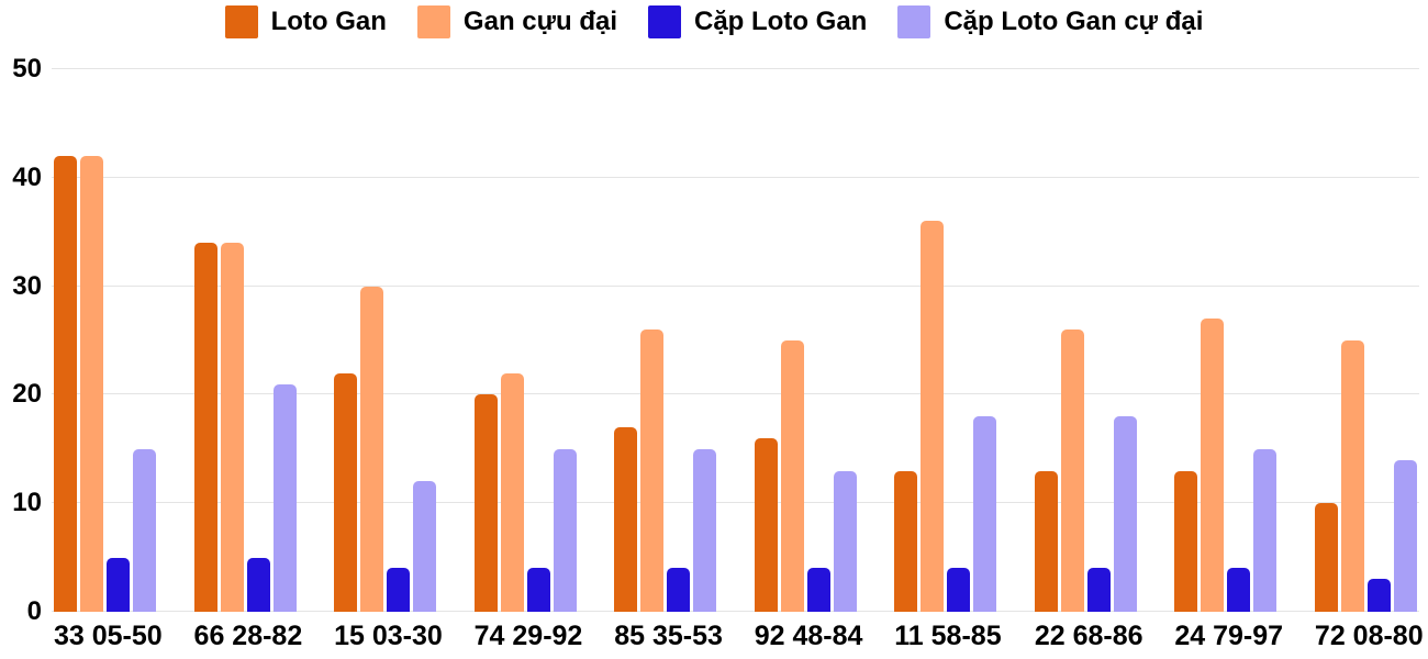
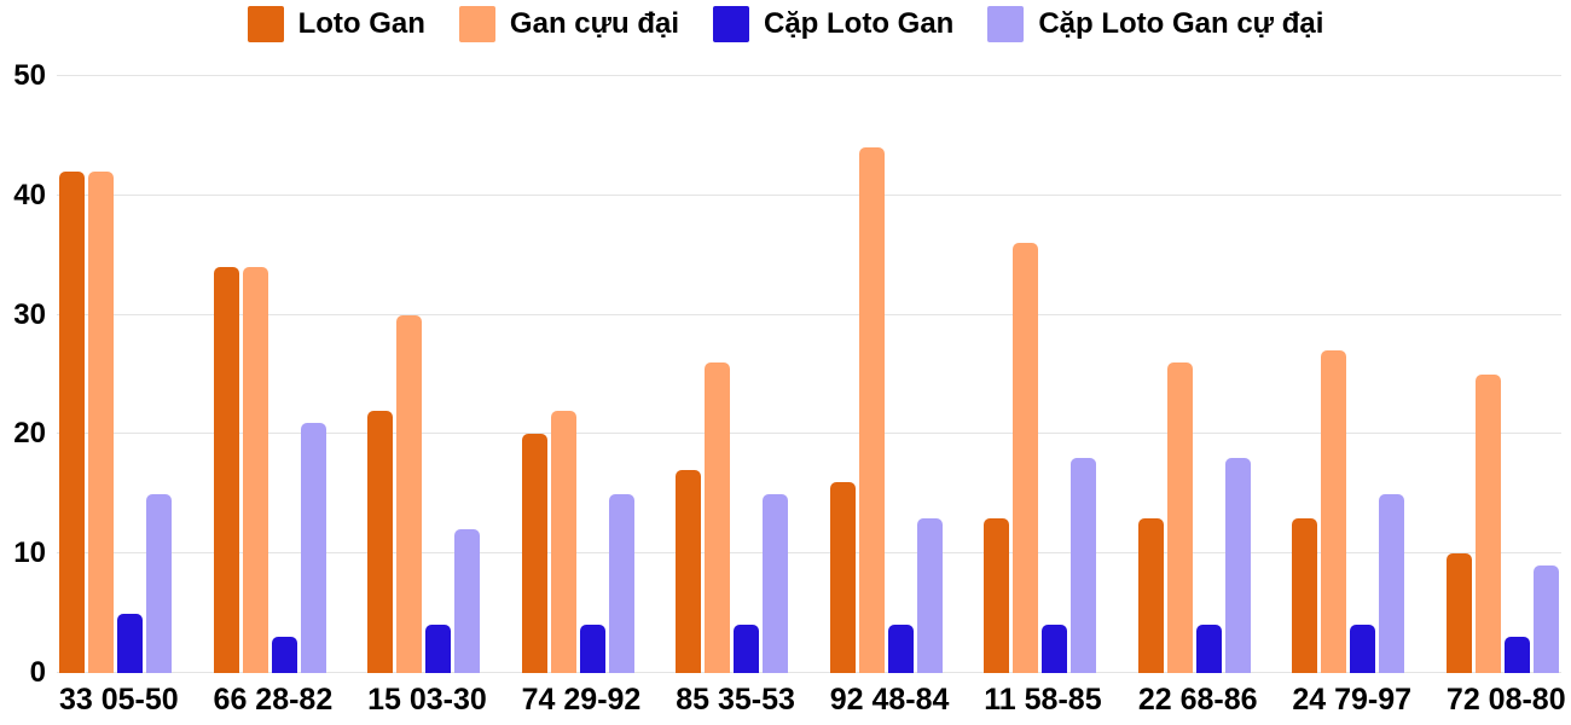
Cặp Loto Gan/66 28-82: 5 -> 3
Gan cựu đại/92 48-84: 25 -> 44
Cặp Loto Gan cự đại/72 08-80: 14 -> 9
